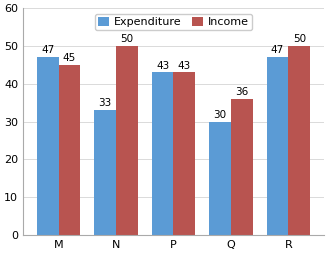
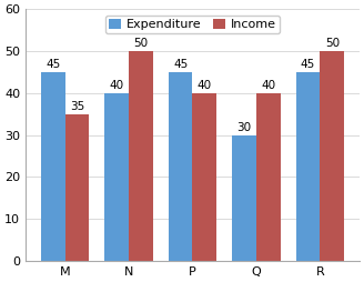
Expenditure/M: 47 -> 45
Income/M: 45 -> 35
Expenditure/N: 33 -> 40
Expenditure/P: 43 -> 45
Income/P: 43 -> 40
Income/Q: 36 -> 40
Expenditure/R: 47 -> 45
